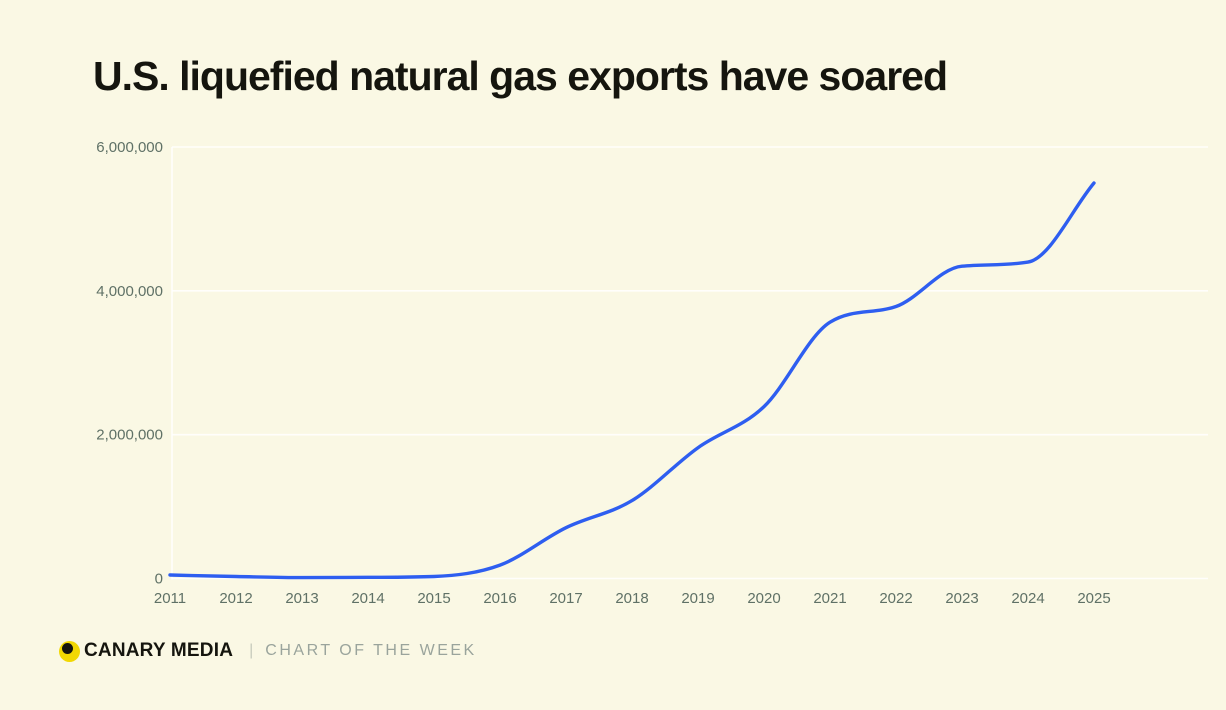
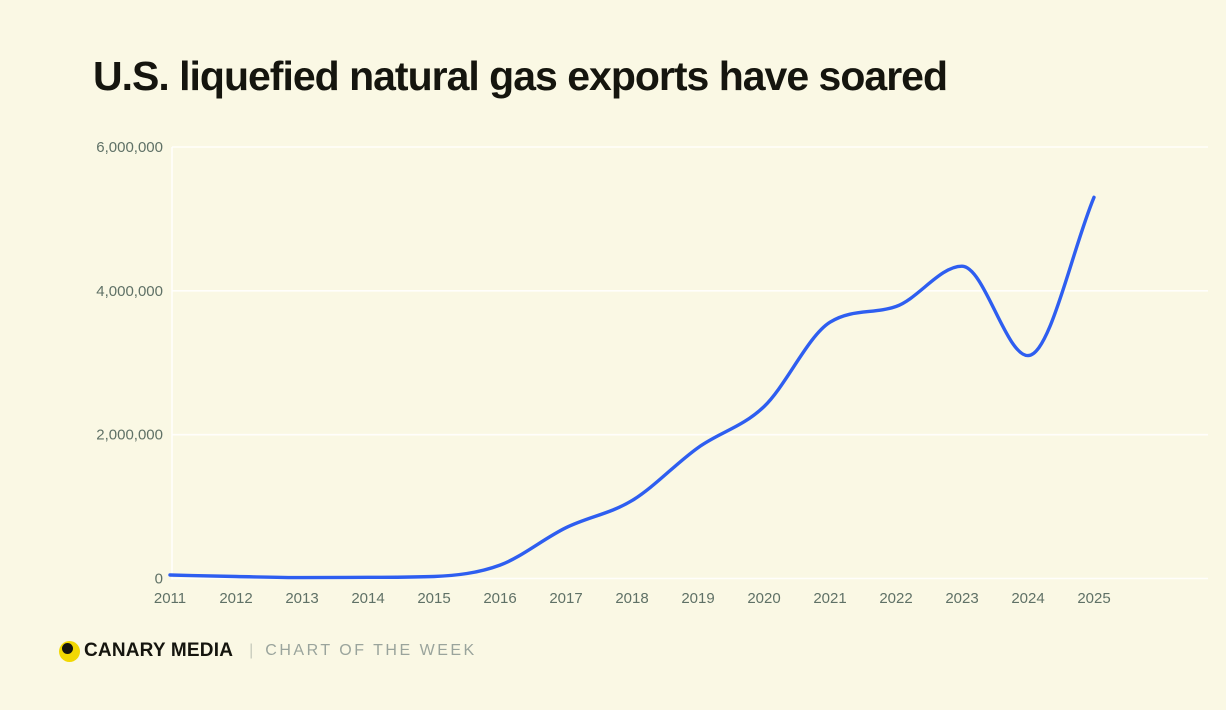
2024: 4400000 -> 3100000
2025: 5500000 -> 5300000
